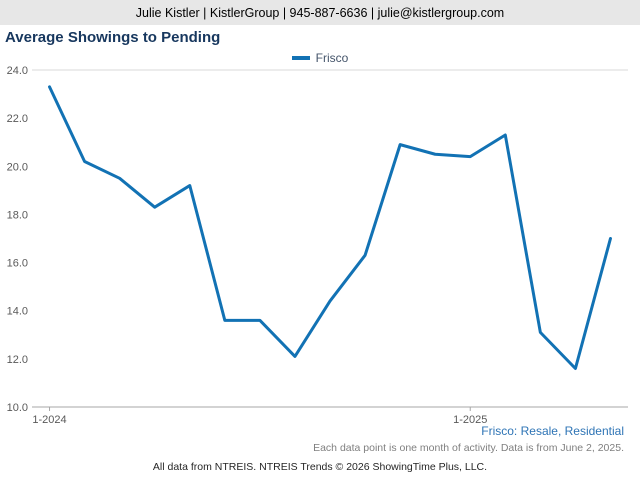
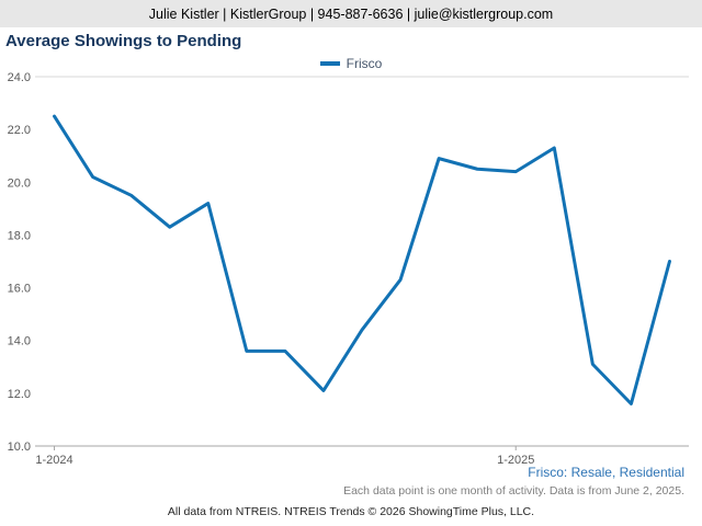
1-2024: 23.3 -> 22.5
